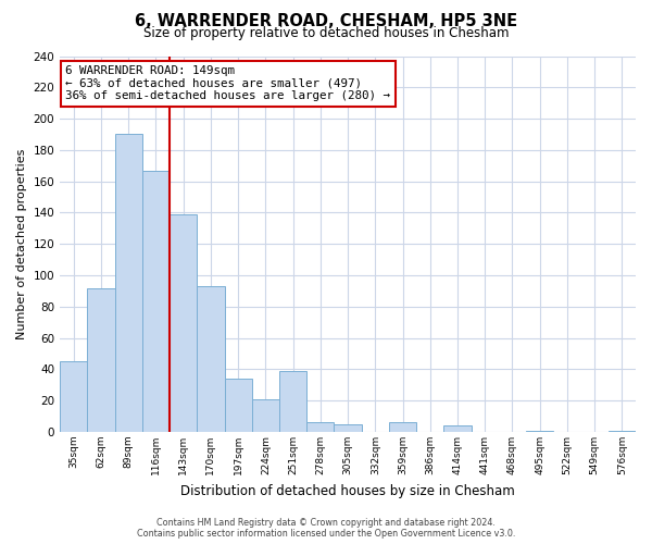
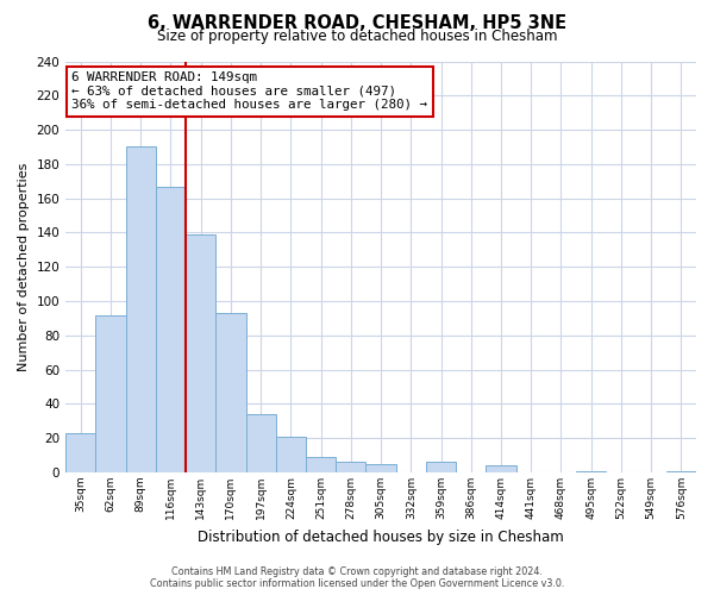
35sqm: 45 -> 23
251sqm: 39 -> 9
